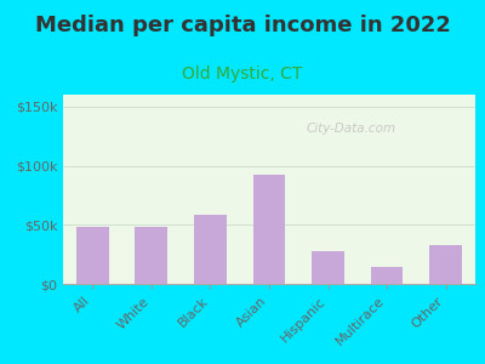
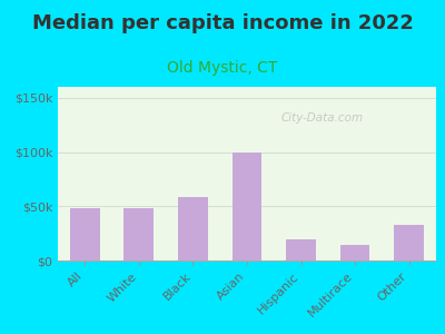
Asian: $92k -> $99k
Hispanic: $28k -> $20k
